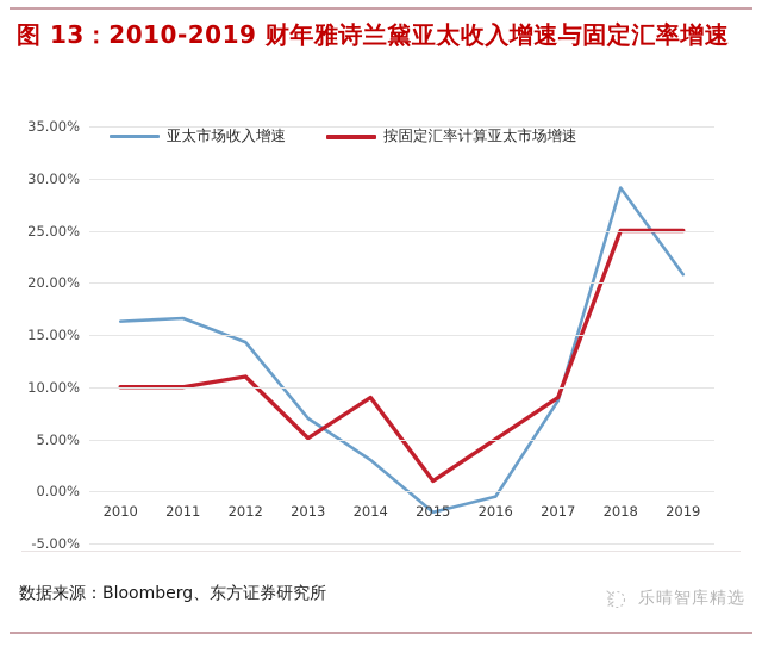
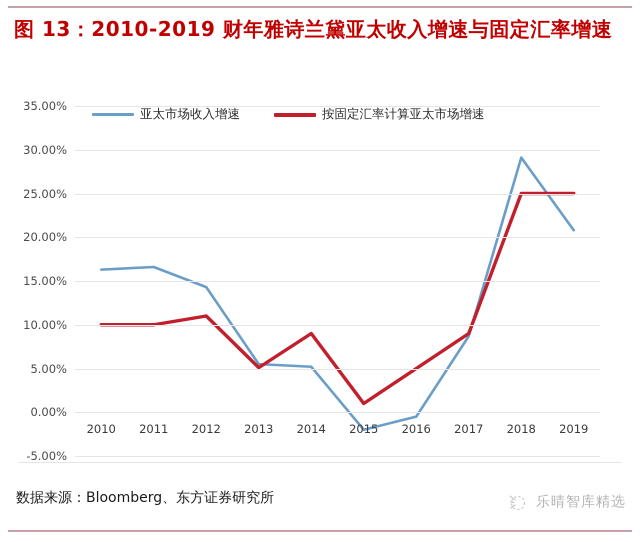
亚太市场收入增速/2013: 7% -> 6%
亚太市场收入增速/2014: 3% -> 5%
